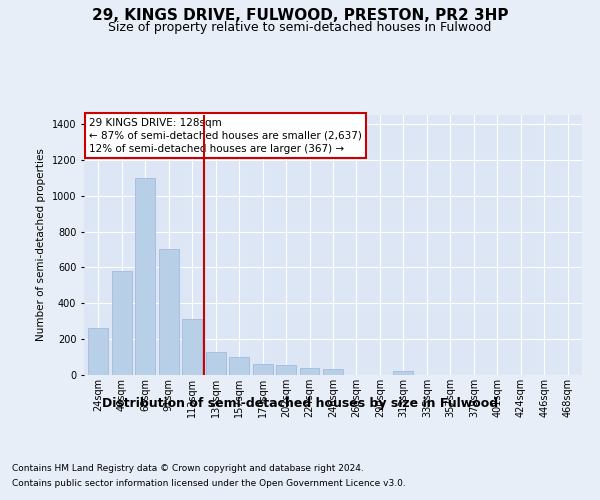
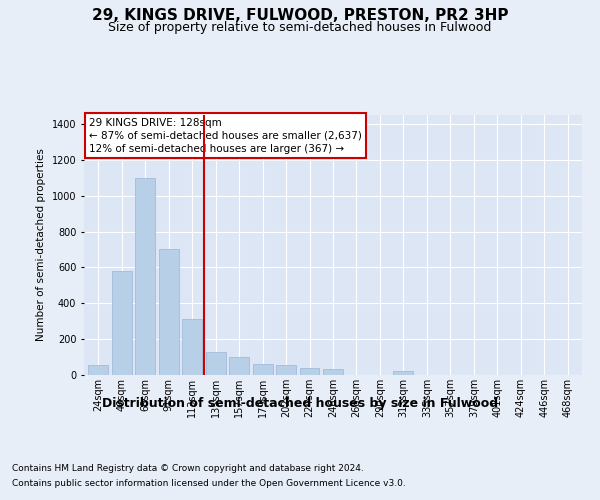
24sqm: 260 -> 60
